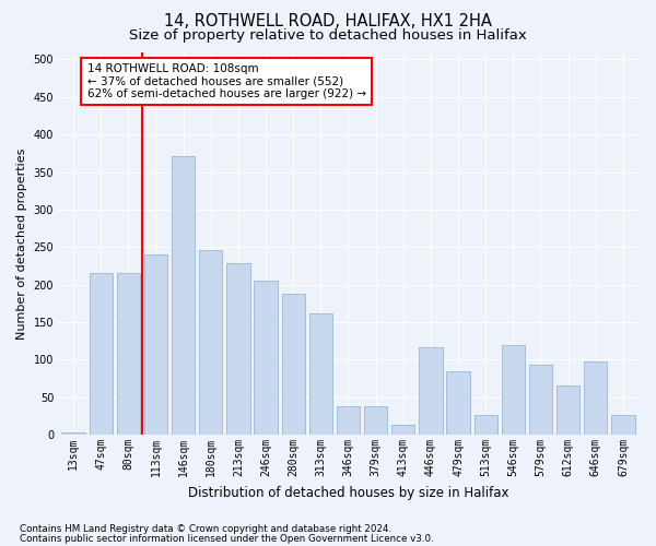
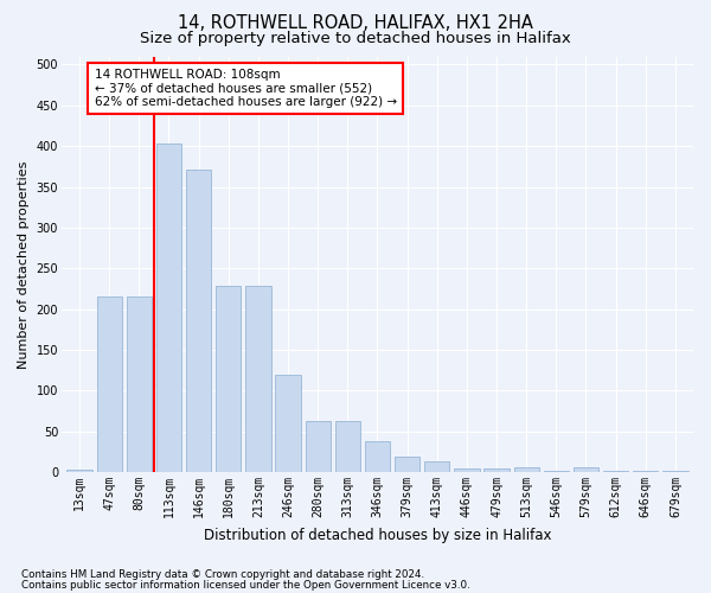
113sqm: 240 -> 403
180sqm: 246 -> 228
246sqm: 206 -> 119
280sqm: 188 -> 63
313sqm: 162 -> 63
379sqm: 38 -> 19
446sqm: 116 -> 5
479sqm: 84 -> 5
513sqm: 26 -> 6
546sqm: 120 -> 1
579sqm: 94 -> 6
612sqm: 66 -> 1
646sqm: 98 -> 1
679sqm: 26 -> 1
